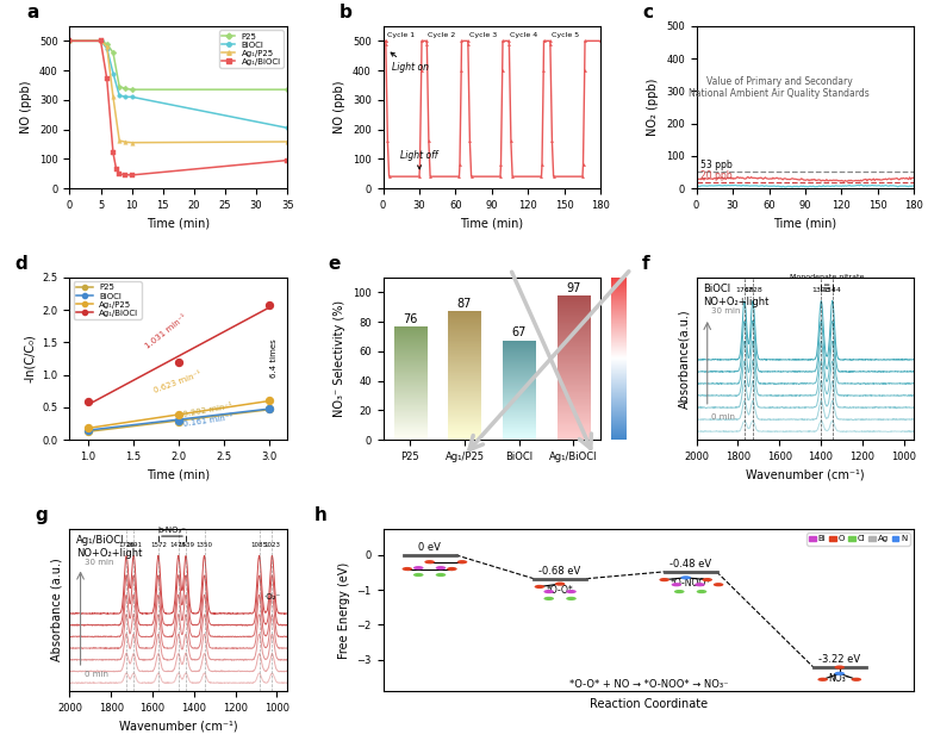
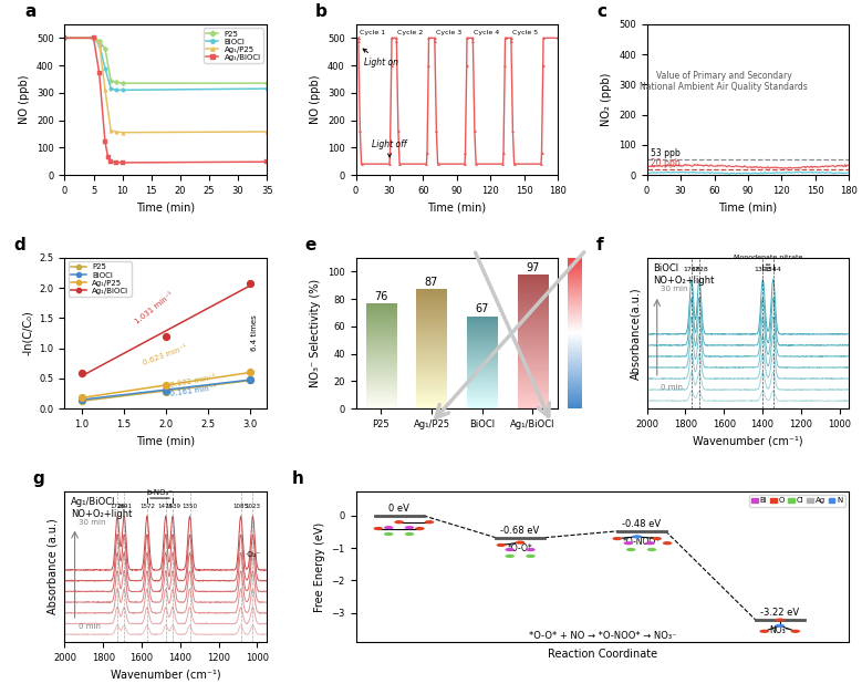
BiOCl/35: 205 -> 315
Ag₁/BiOCl/35: 95 -> 48
